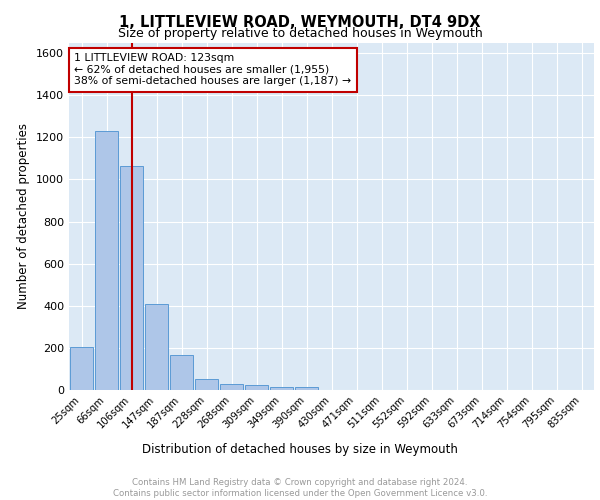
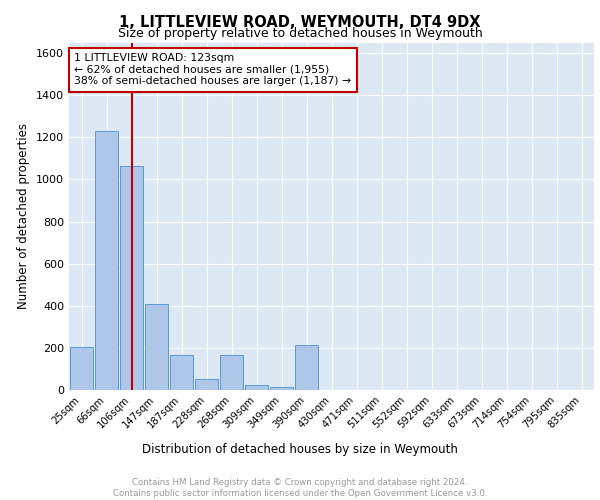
268sqm: 28 -> 165
390sqm: 15 -> 215
